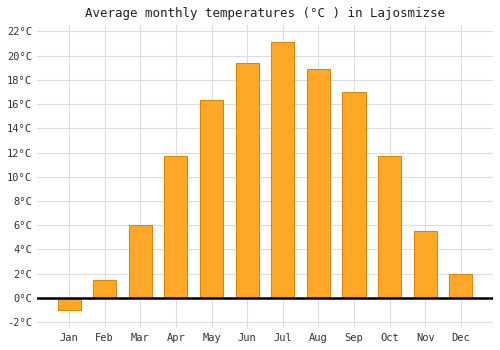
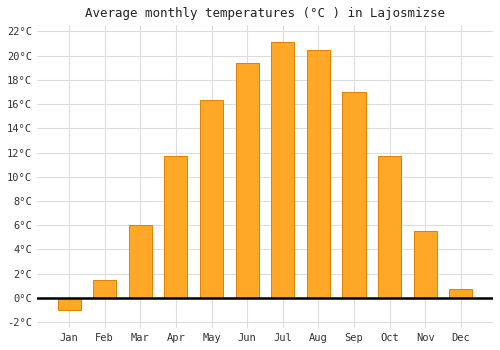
Aug: 18.9°C -> 20.5°C
Dec: 2.0°C -> 0.7°C
